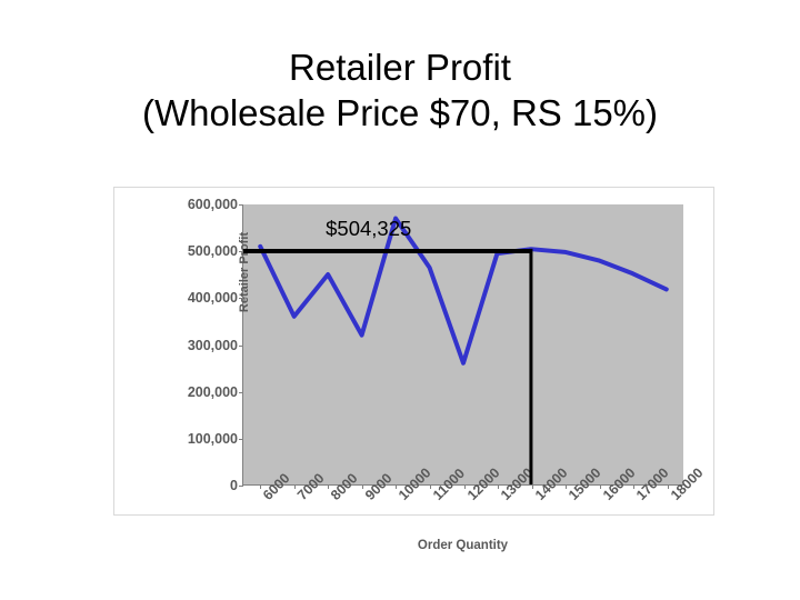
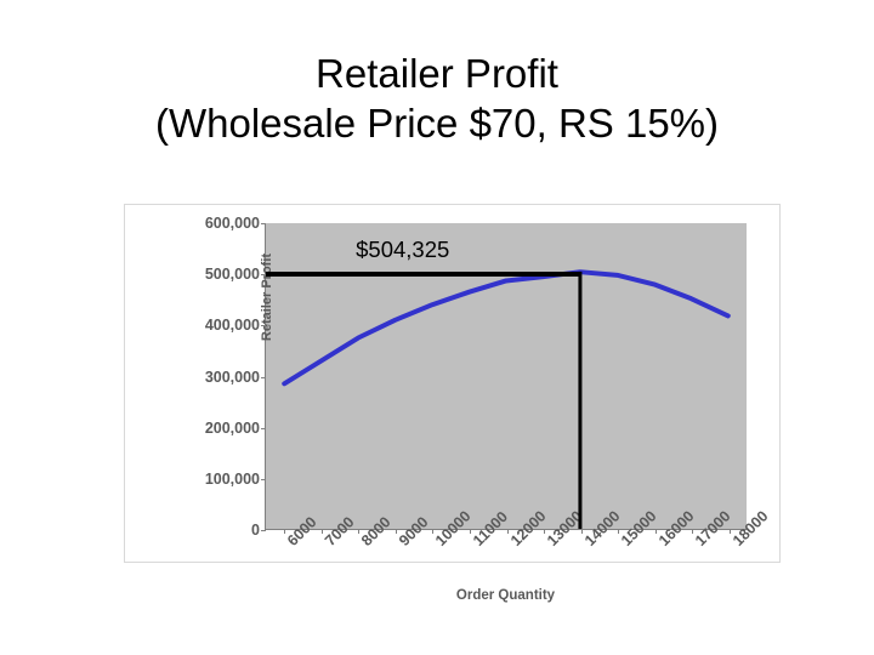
6000: 510000 -> 280000
7000: 360000 -> 330000
8000: 450000 -> 380000
9000: 320000 -> 410000
10000: 570000 -> 440000
12000: 260000 -> 490000
